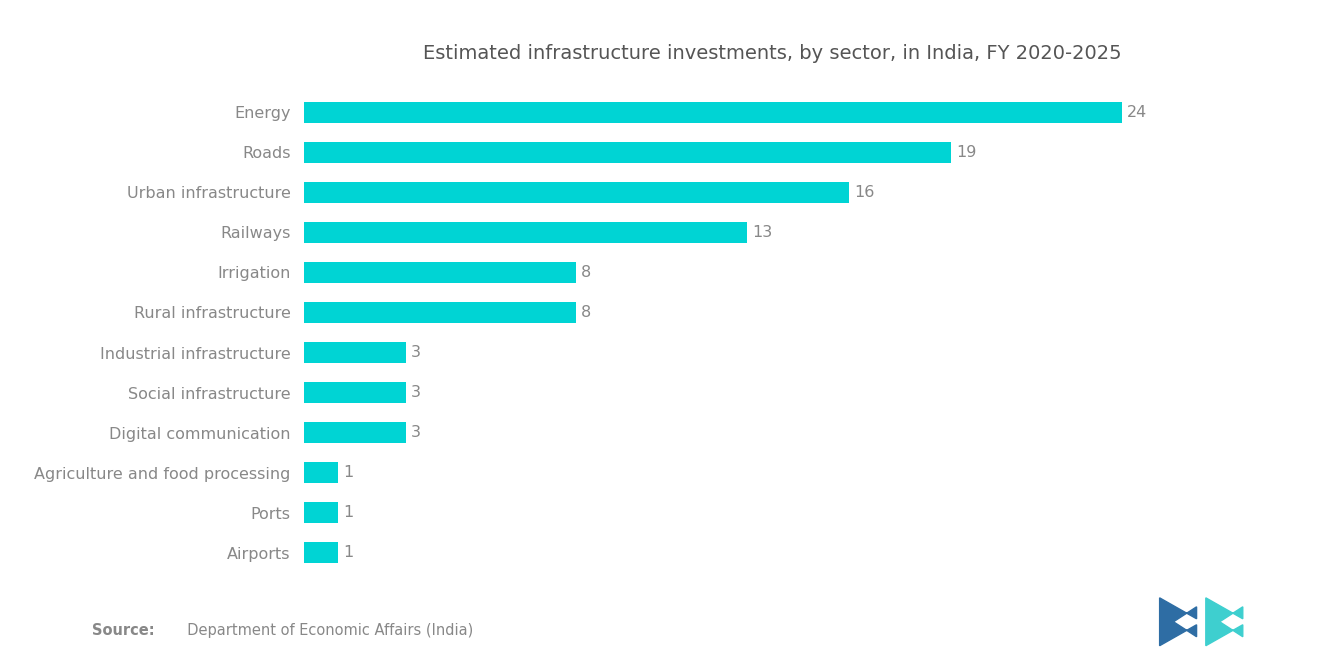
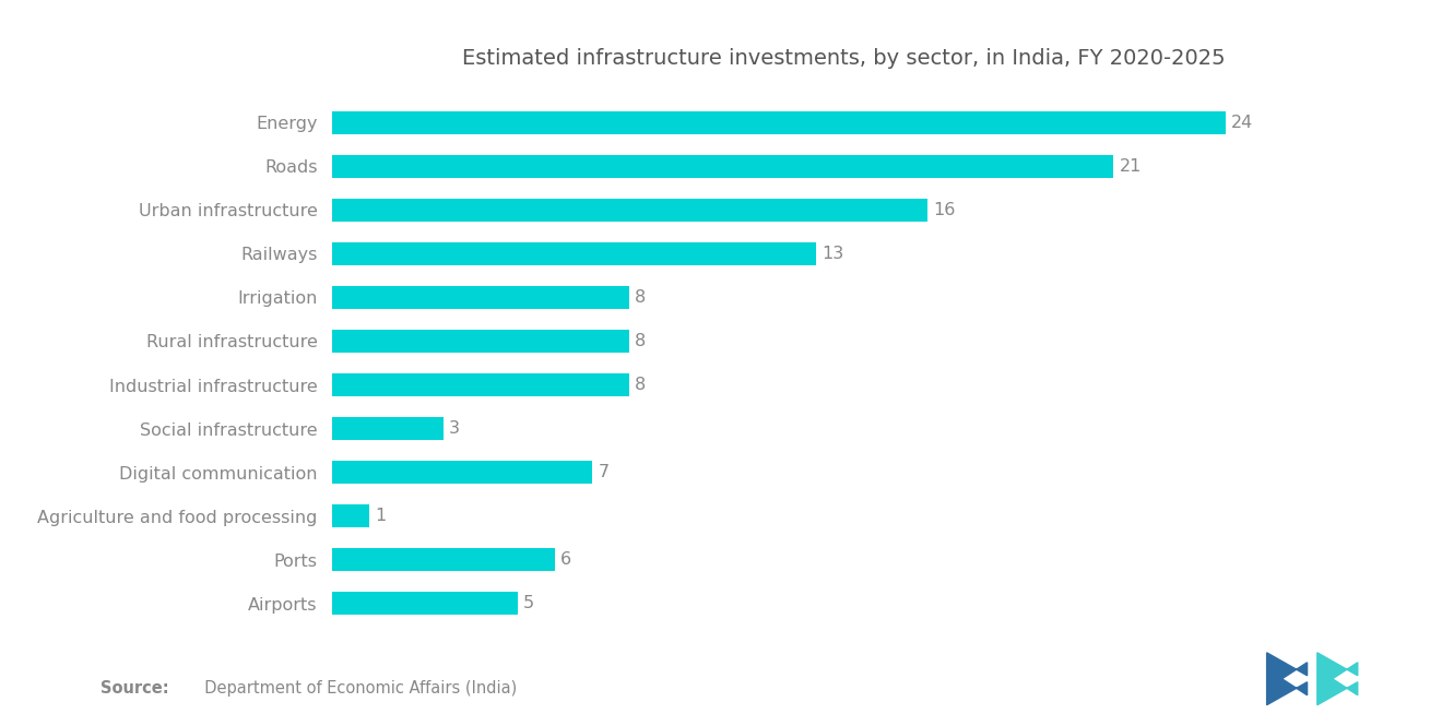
Roads: 19 -> 21
Industrial infrastructure: 3 -> 8
Digital communication: 3 -> 7
Ports: 1 -> 6
Airports: 1 -> 5
